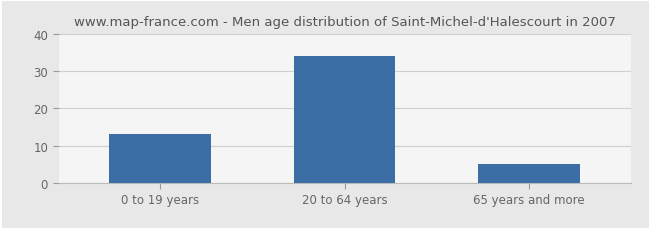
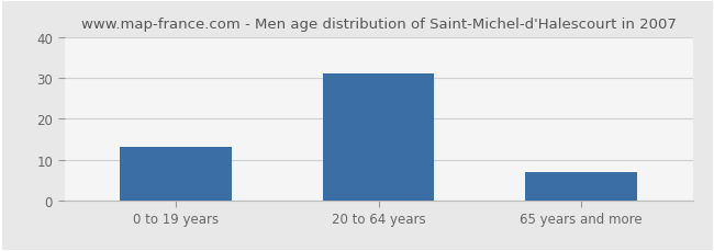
20 to 64 years: 34 -> 31
65 years and more: 5 -> 7
